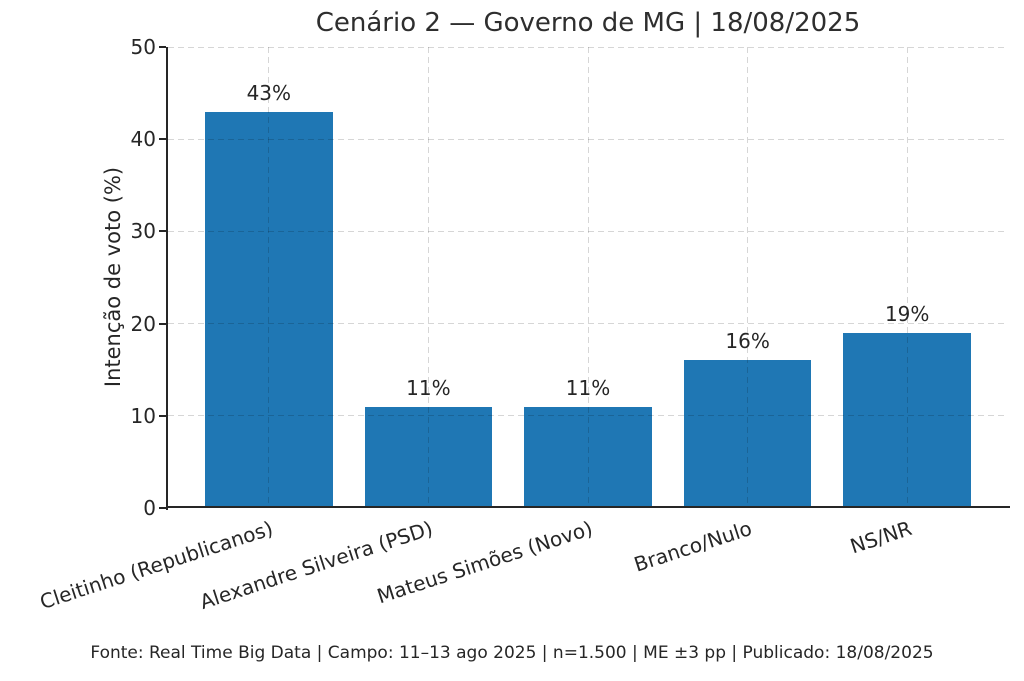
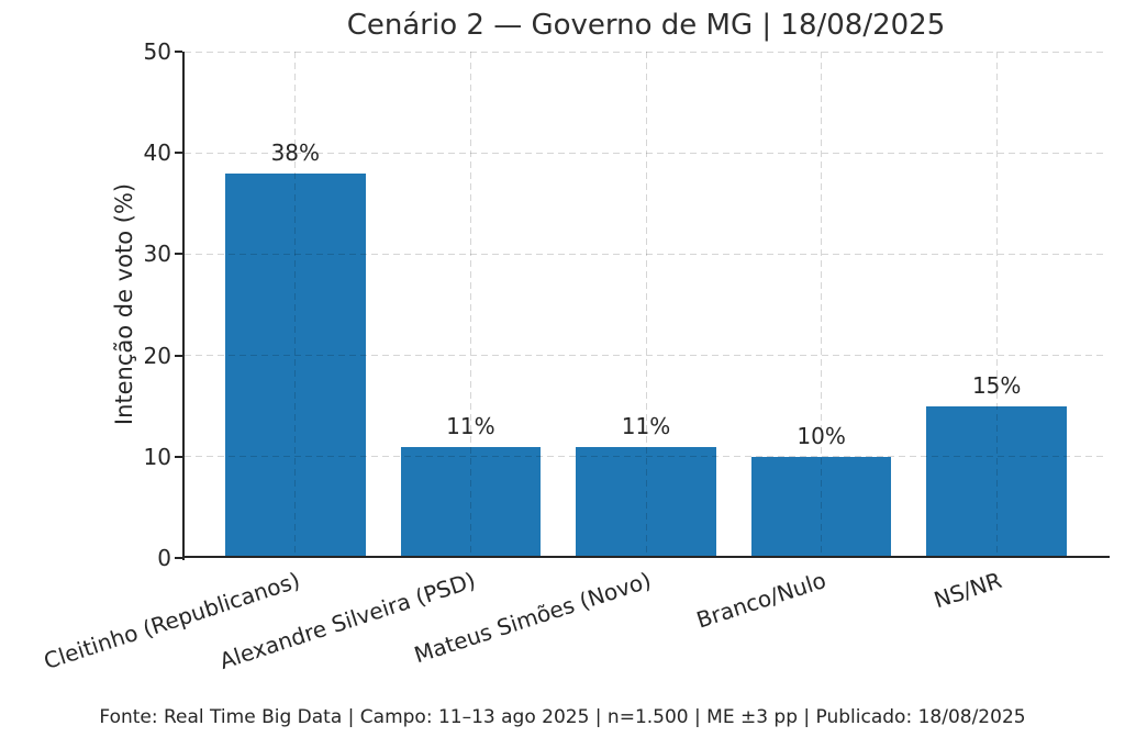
Cleitinho (Republicanos): 43% -> 38%
Branco/Nulo: 16% -> 10%
NS/NR: 19% -> 15%
